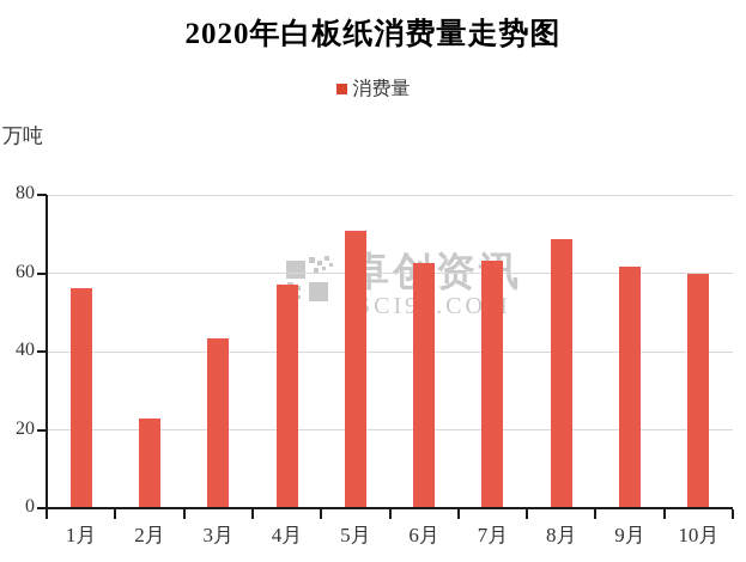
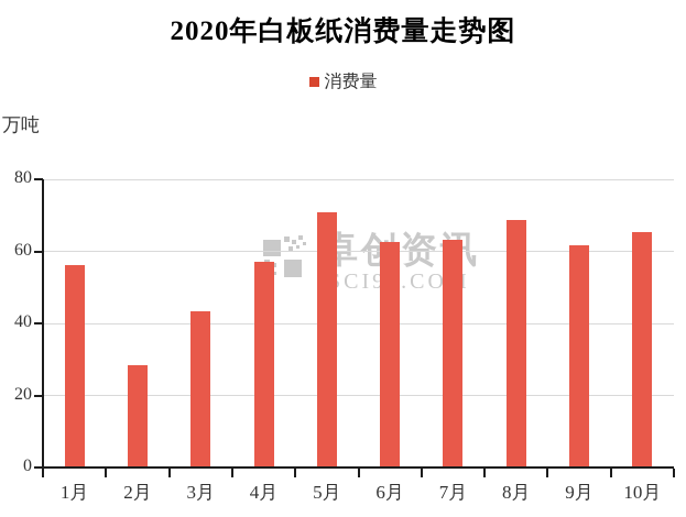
2月: 23 -> 28
10月: 60 -> 65
